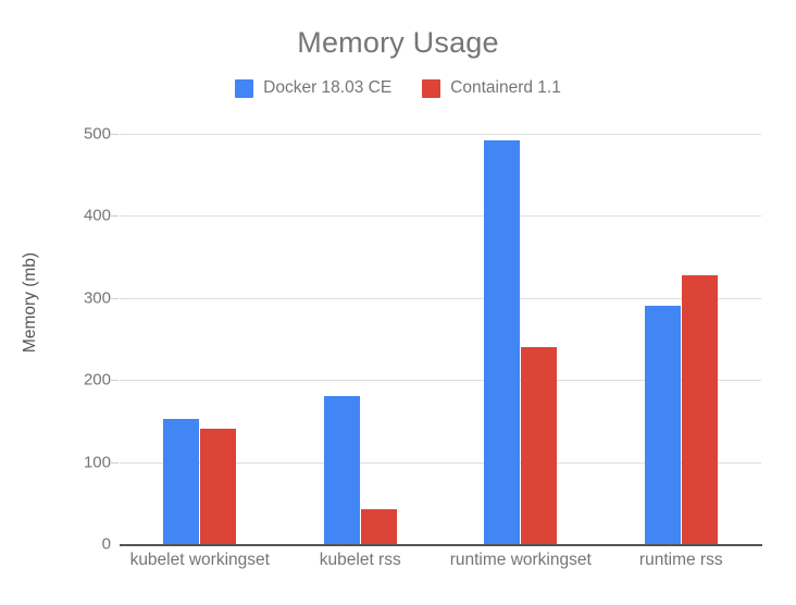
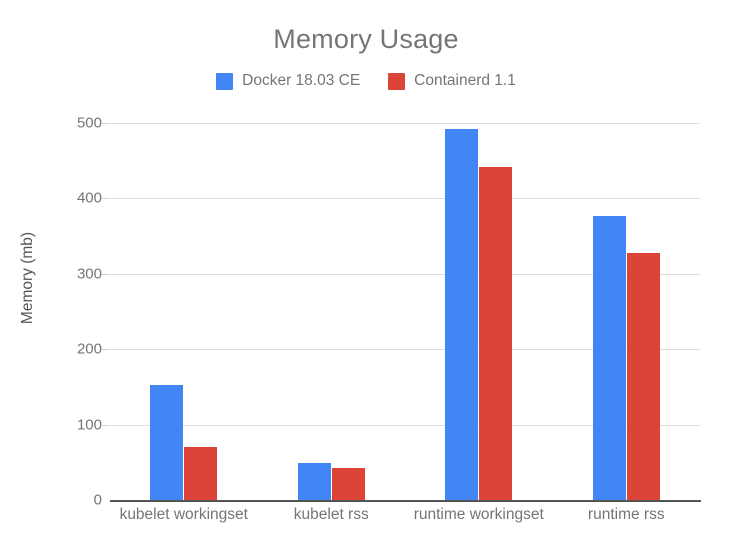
Containerd 1.1/kubelet workingset: 140 -> 70
Docker 18.03 CE/kubelet rss: 180 -> 50
Containerd 1.1/runtime workingset: 240 -> 440
Docker 18.03 CE/runtime rss: 290 -> 380
